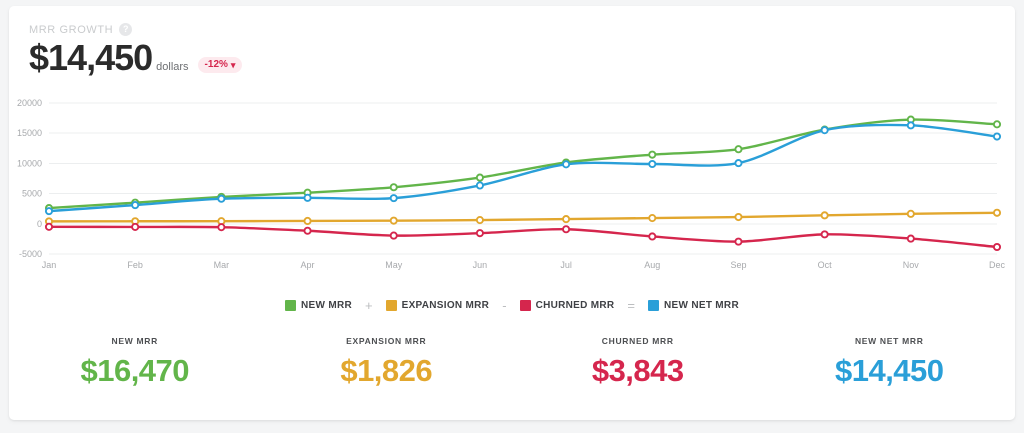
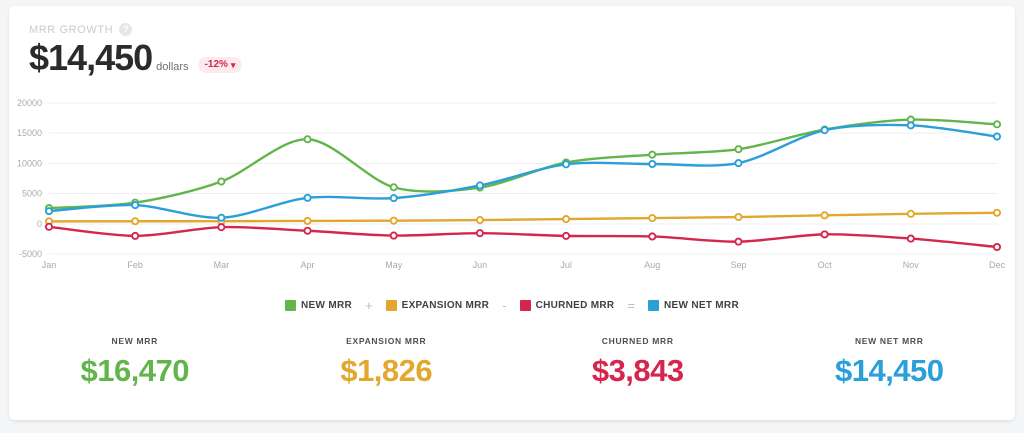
CHURNED MRR/Feb: -1000 -> -2000
NEW MRR/Mar: 4000 -> 7000
NEW NET MRR/Mar: 4000 -> 1000
NEW MRR/Apr: 5000 -> 14000
NEW MRR/Jun: 8000 -> 6000
CHURNED MRR/Jul: -1000 -> -2000
